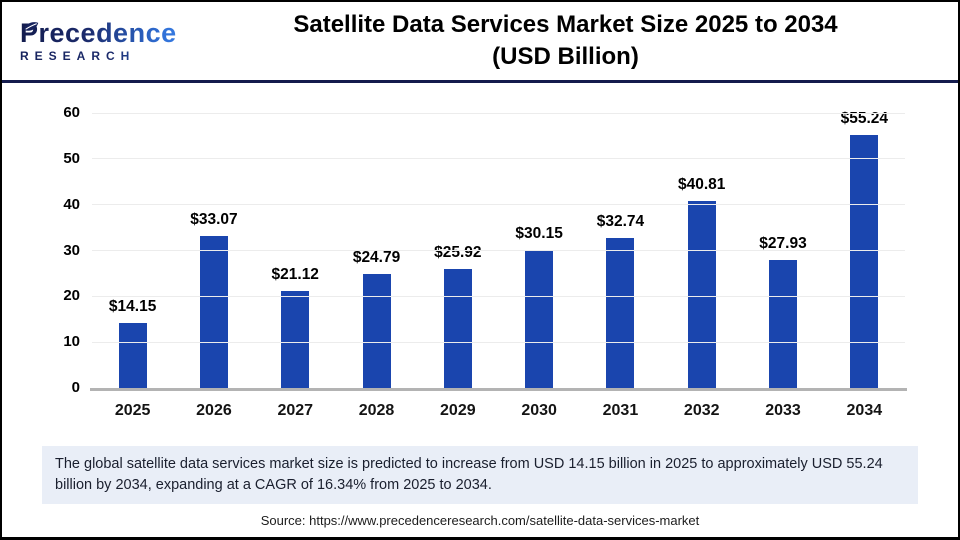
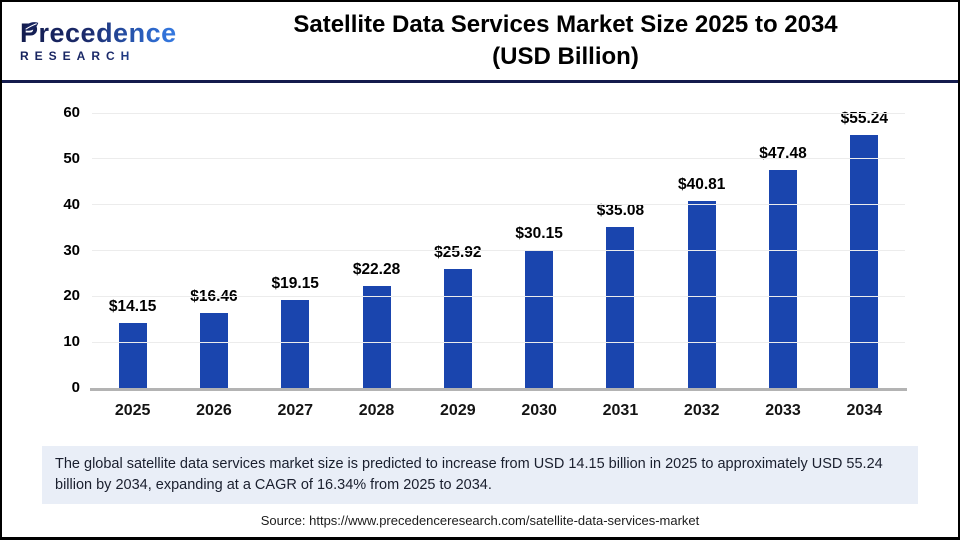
2026: $33.07 -> $16.46
2027: $21.12 -> $19.15
2028: $24.79 -> $22.28
2031: $32.74 -> $35.08
2033: $27.93 -> $47.48
